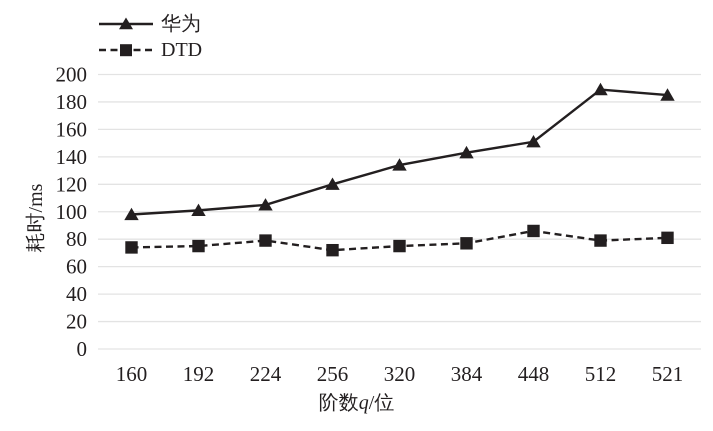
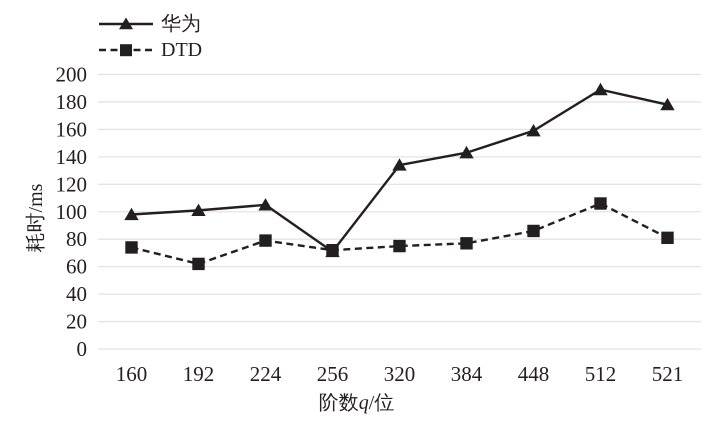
DTD/192: 75 -> 62
华为/256: 120 -> 71
华为/448: 151 -> 159
DTD/512: 79 -> 106
华为/521: 185 -> 178
